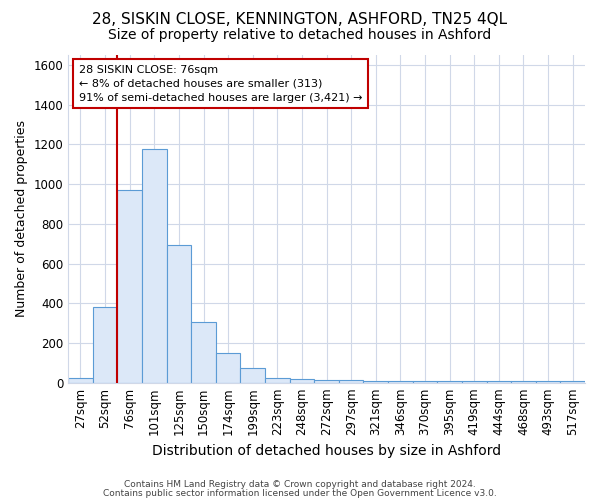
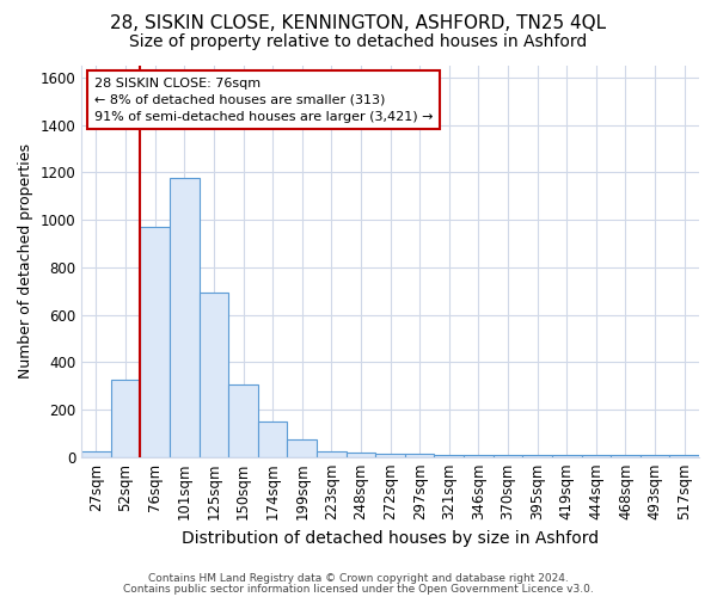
52sqm: 380 -> 320
